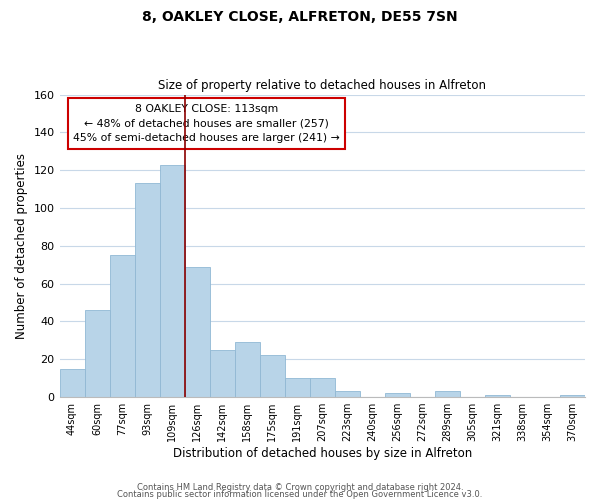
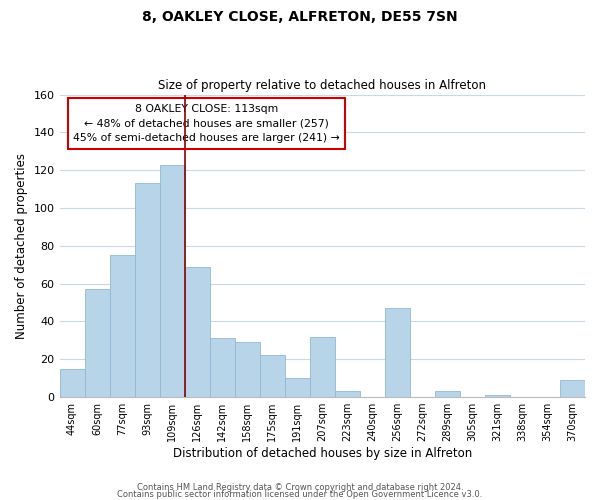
60sqm: 46 -> 57
142sqm: 25 -> 31
207sqm: 10 -> 32
256sqm: 2 -> 47
370sqm: 1 -> 9
